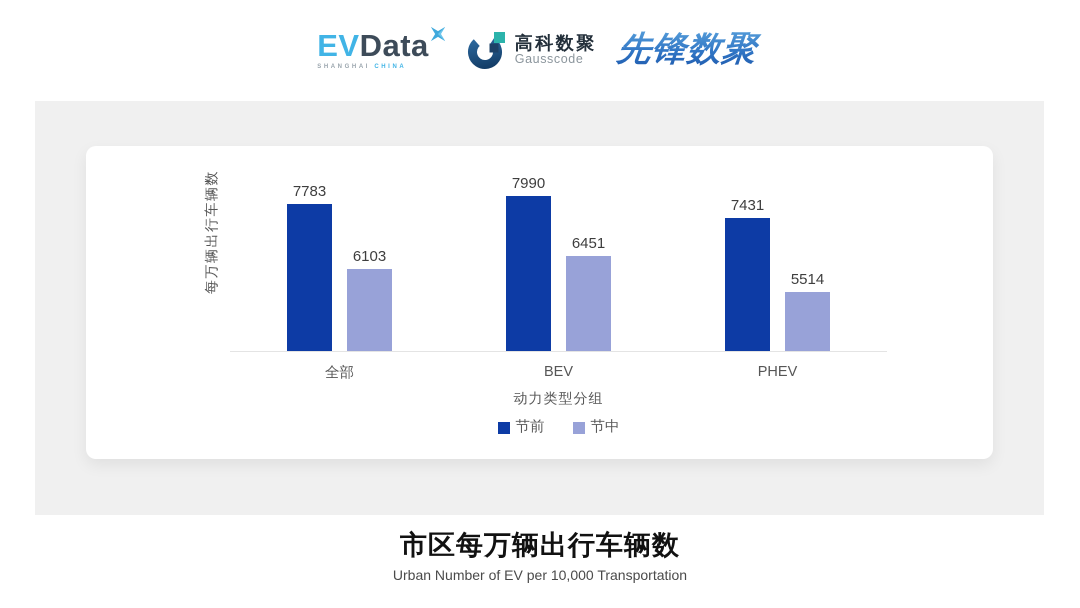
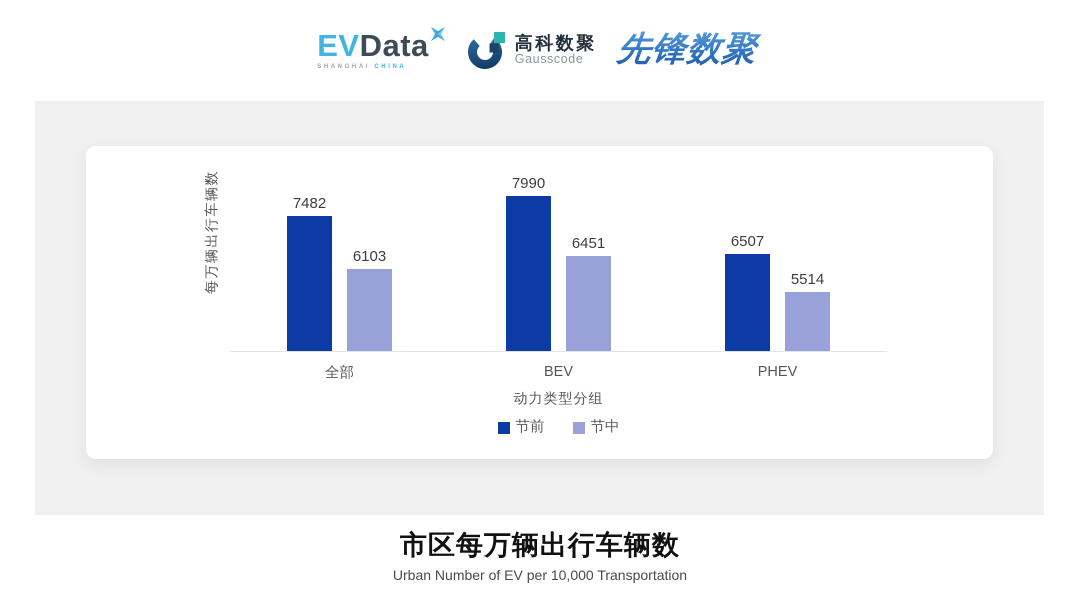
节前/全部: 7783 -> 7482
节前/PHEV: 7431 -> 6507
